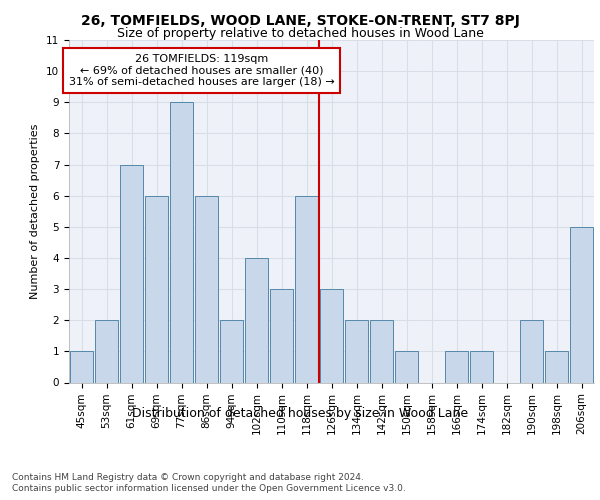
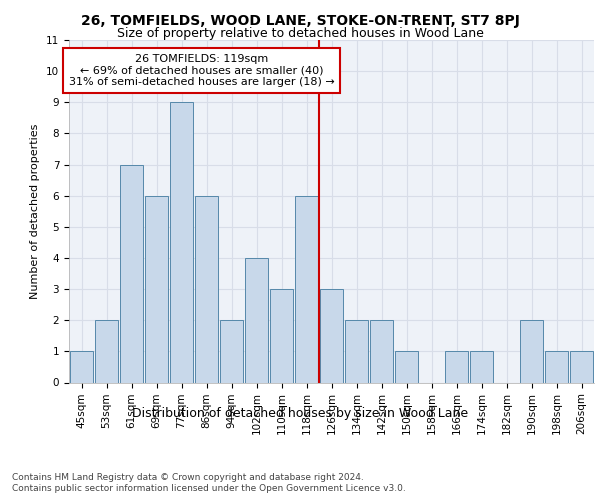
206sqm: 5 -> 1
